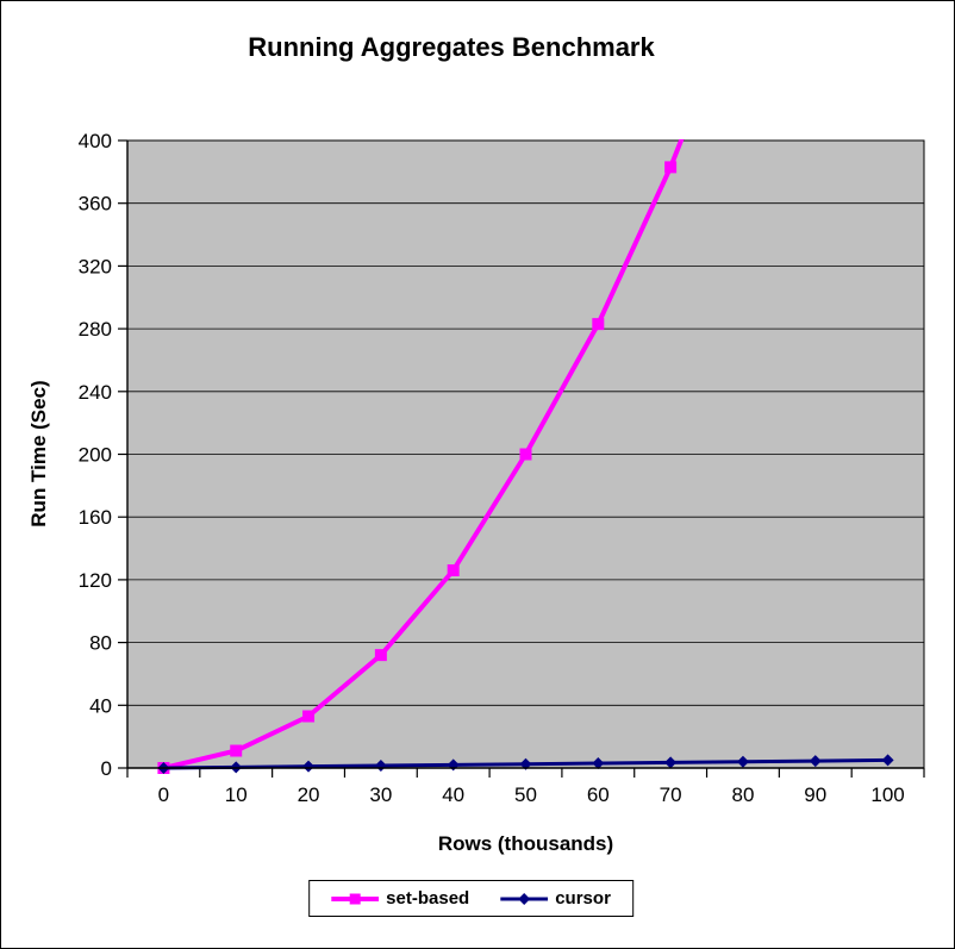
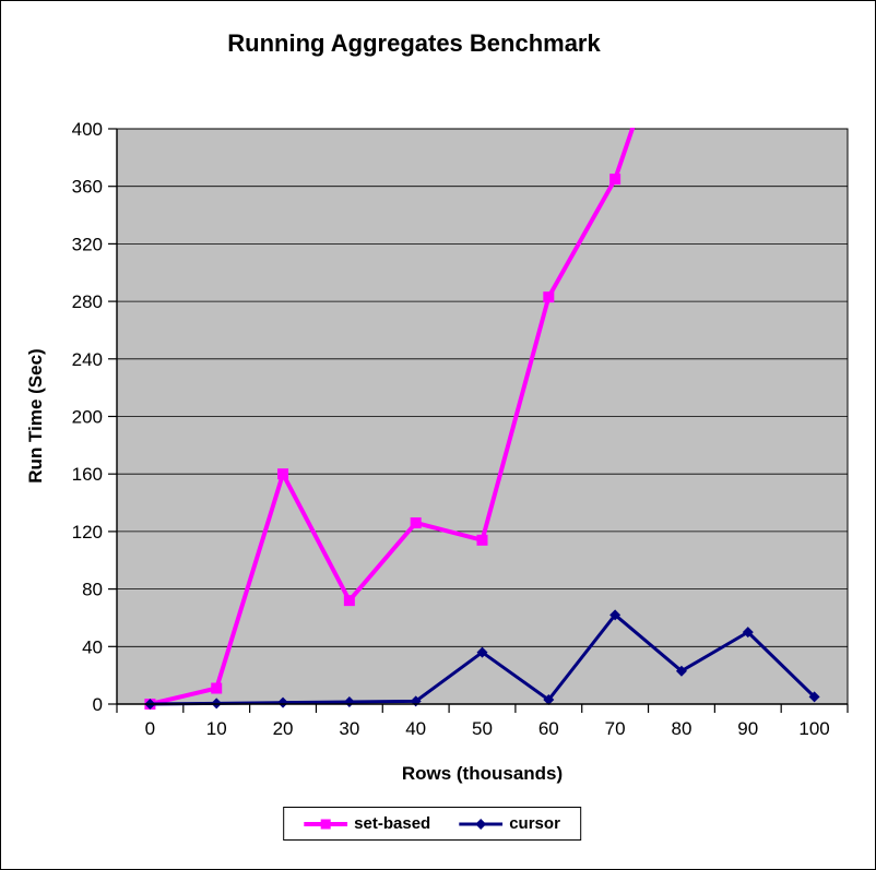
set-based/20: 33 -> 160
set-based/50: 200 -> 114
cursor/50: 2 -> 36
set-based/70: 383 -> 365
cursor/70: 4 -> 62
cursor/80: 4 -> 23
cursor/90: 4 -> 50
